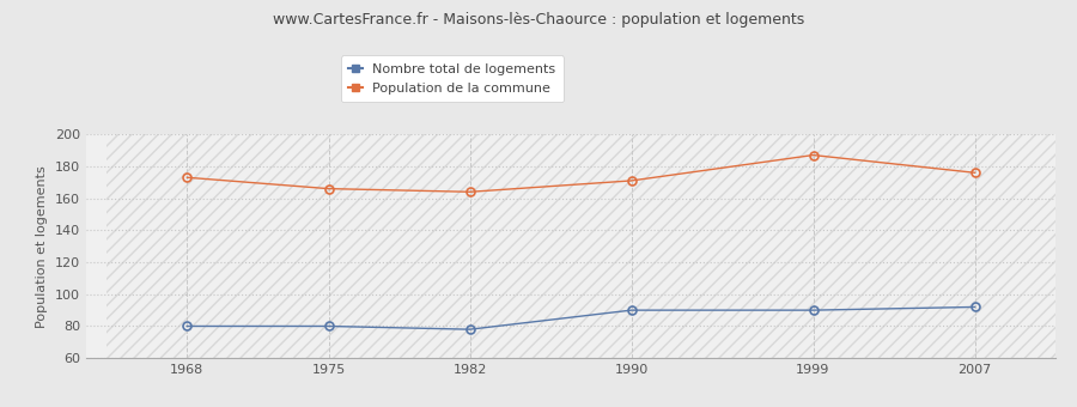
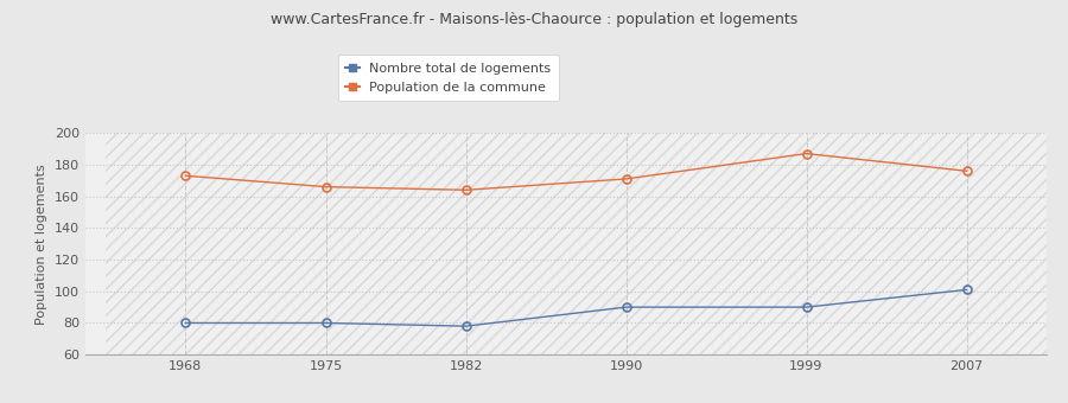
Nombre total de logements/2007: 92 -> 101
